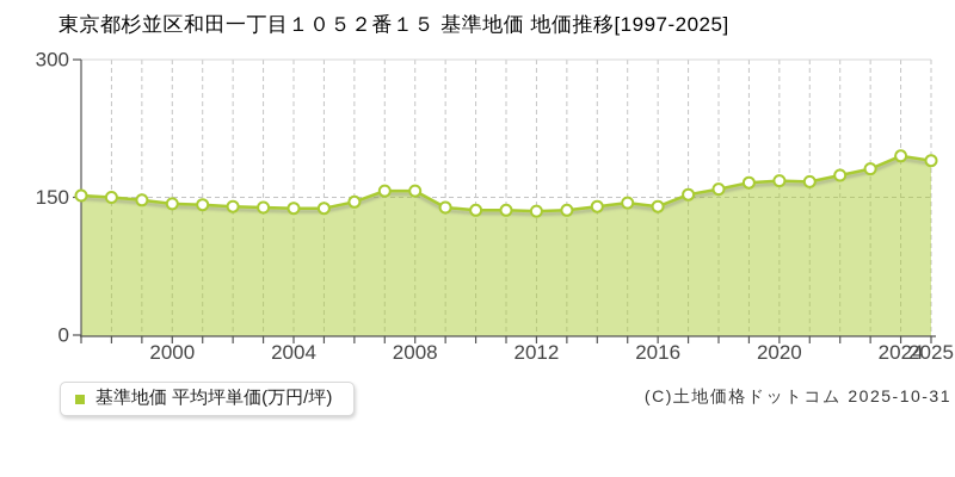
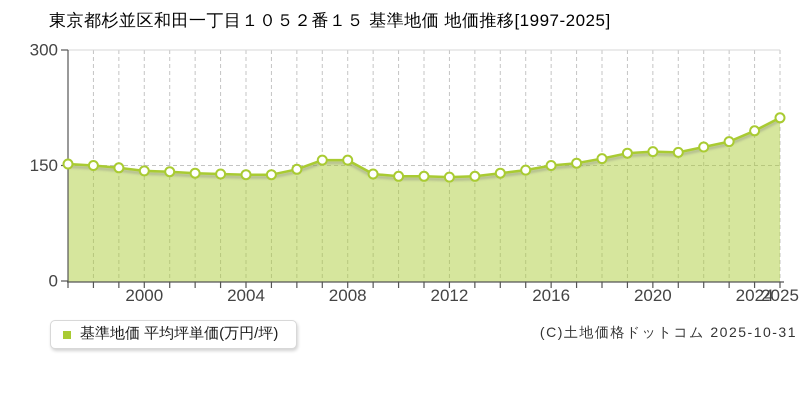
2016: 140 -> 150
2025: 190 -> 210
